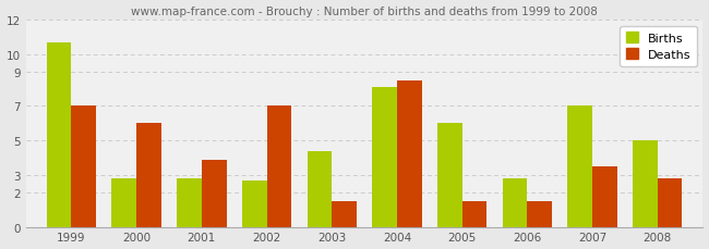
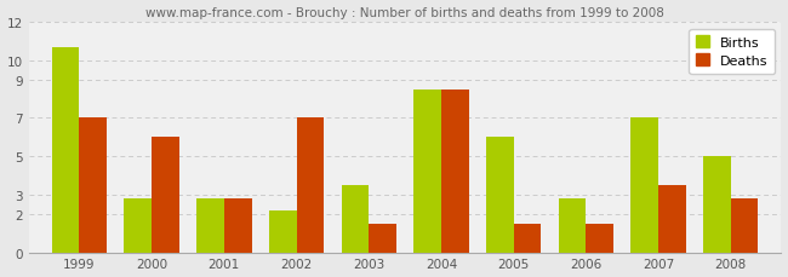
Deaths/2001: 3.9 -> 2.8
Births/2002: 2.7 -> 2.2
Births/2003: 4.4 -> 3.5
Births/2004: 8.1 -> 8.5
